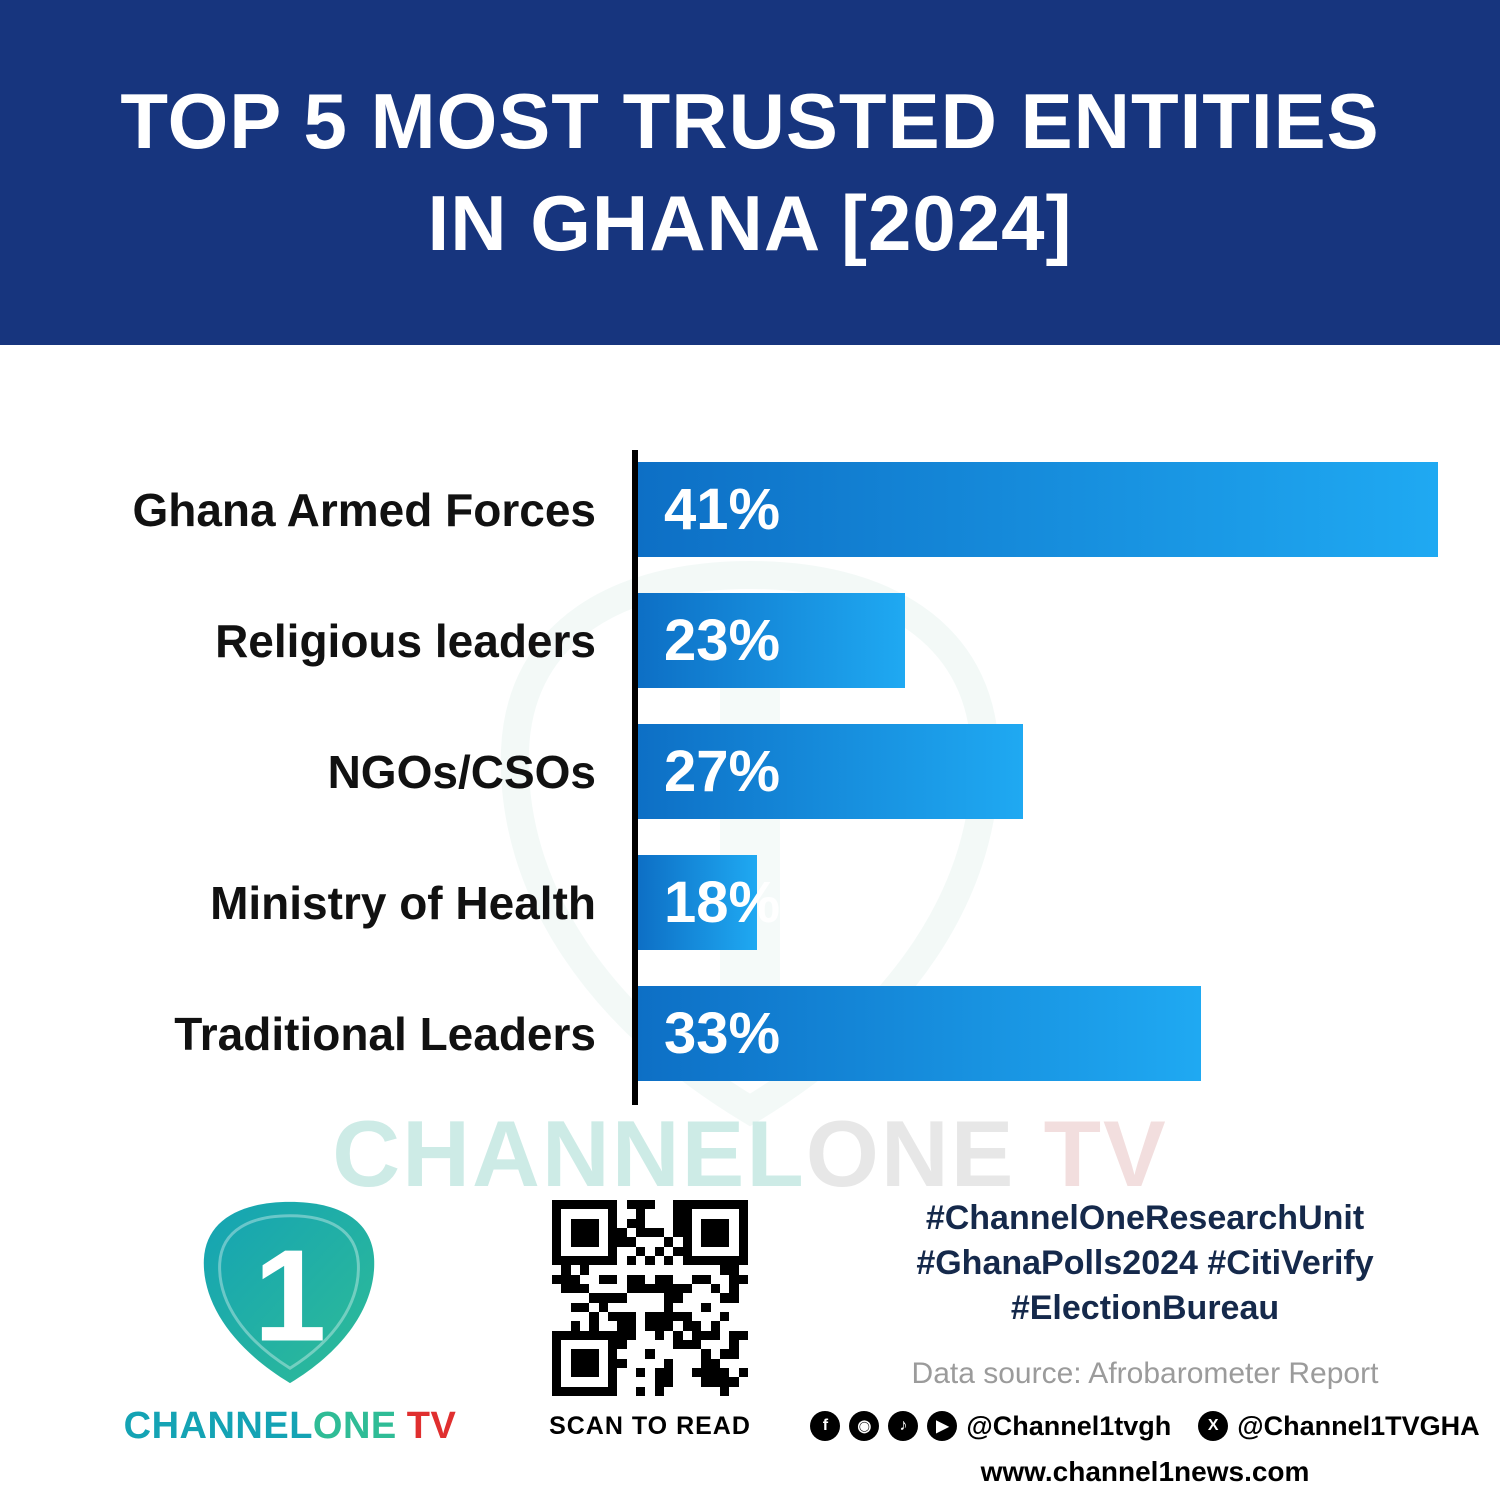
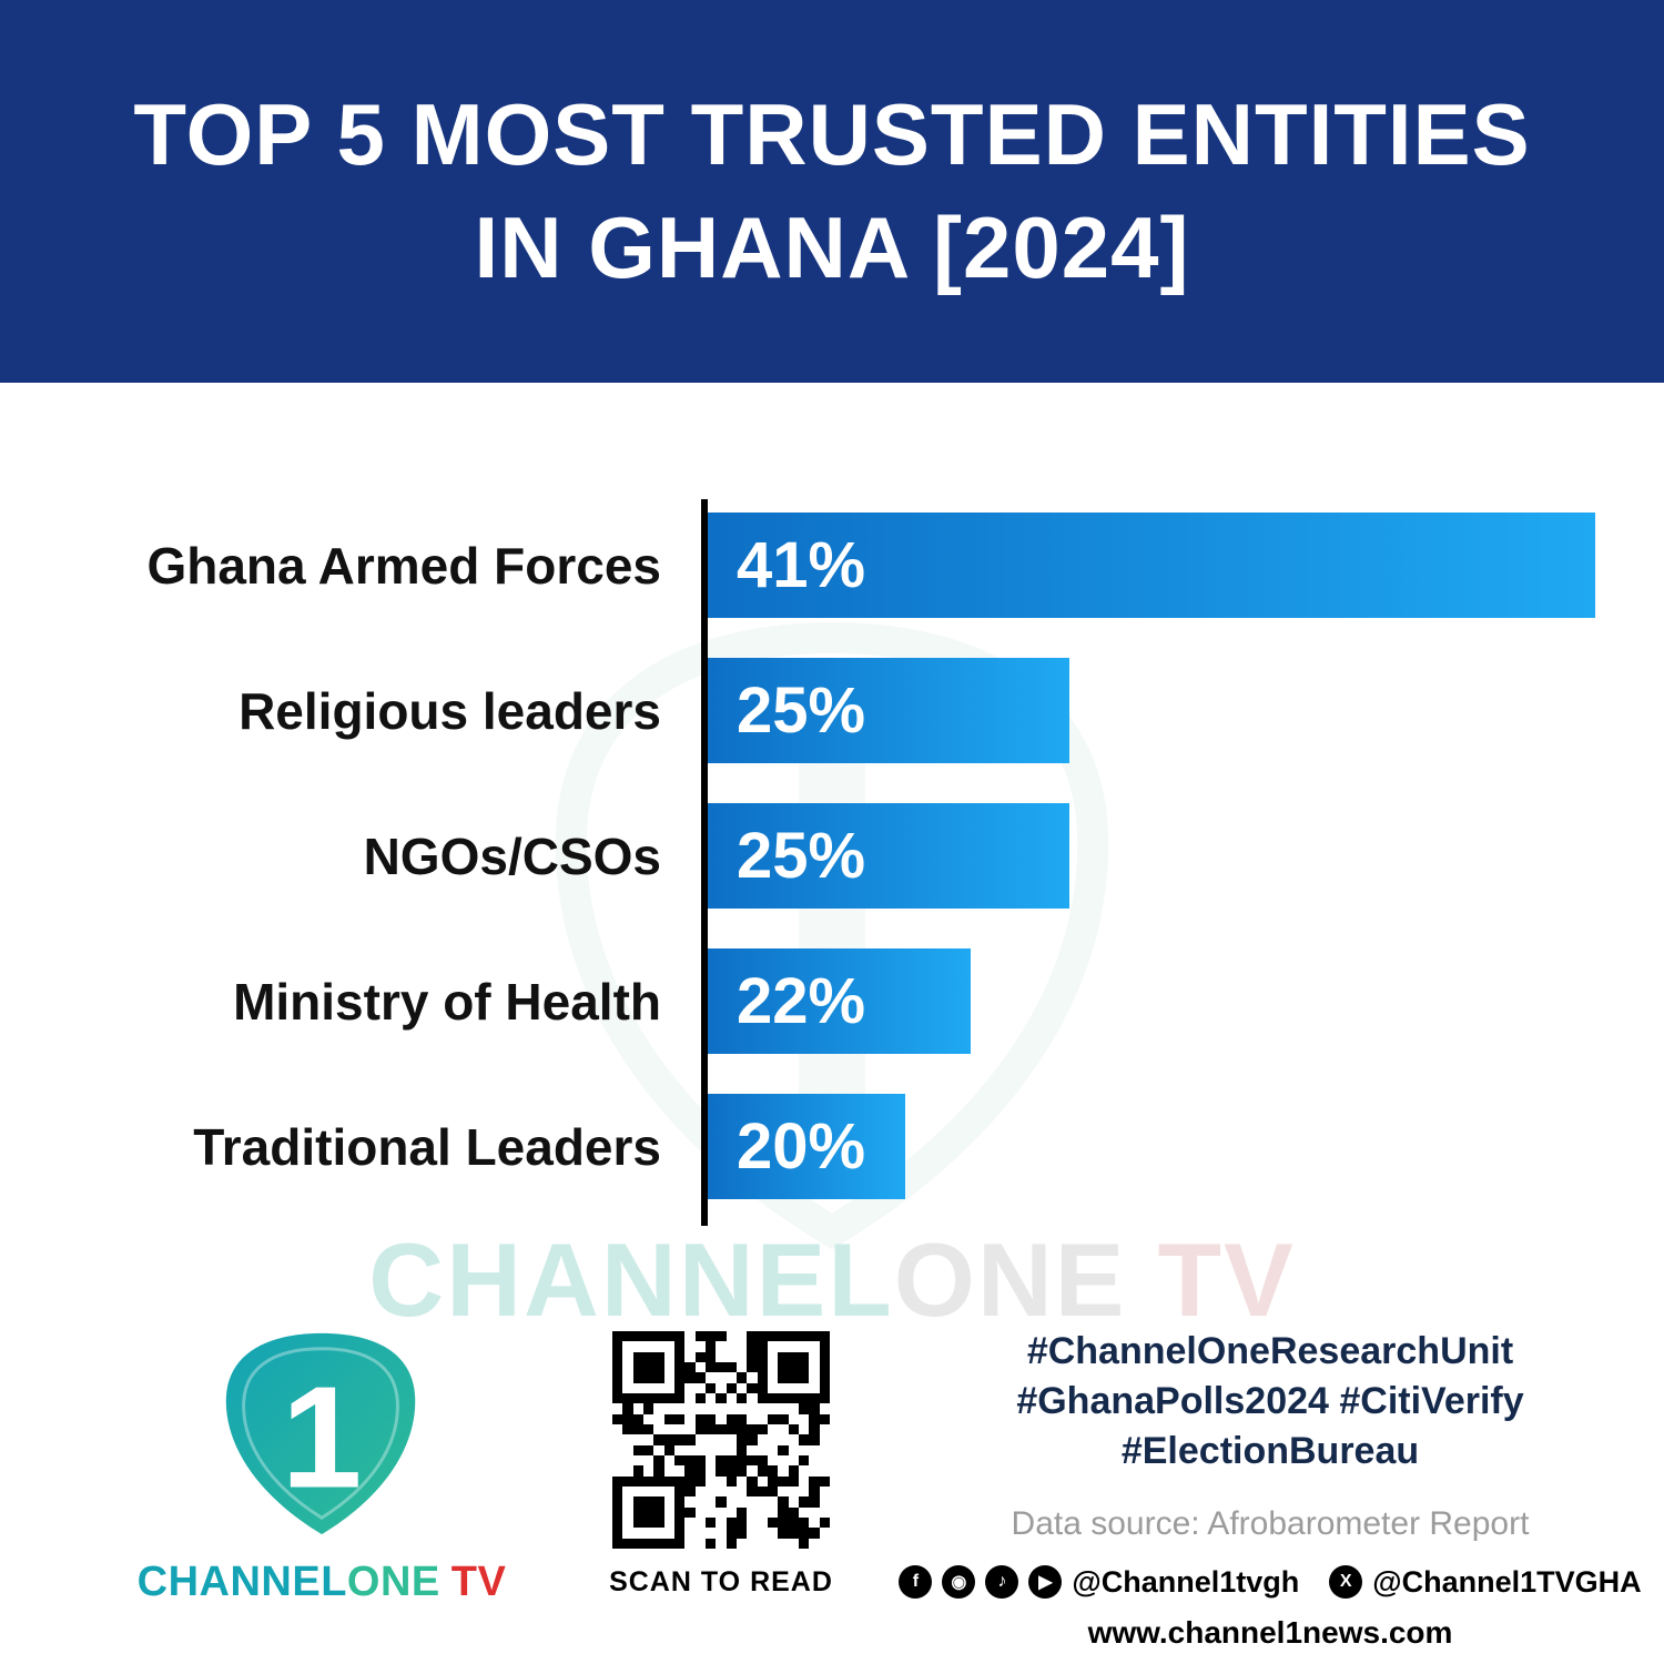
Religious leaders: 23% -> 25%
NGOs/CSOs: 27% -> 25%
Ministry of Health: 18% -> 22%
Traditional Leaders: 33% -> 20%
